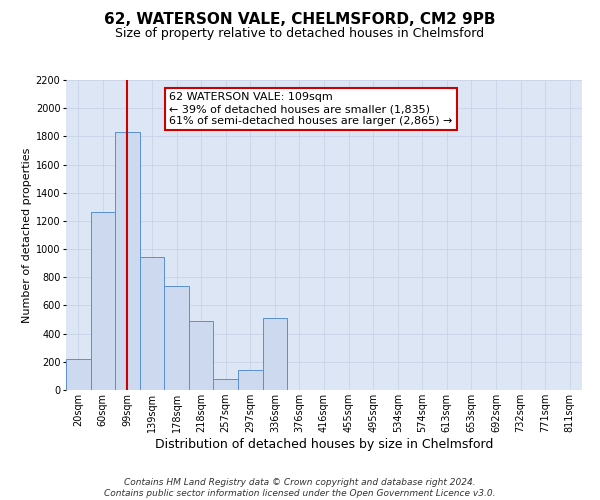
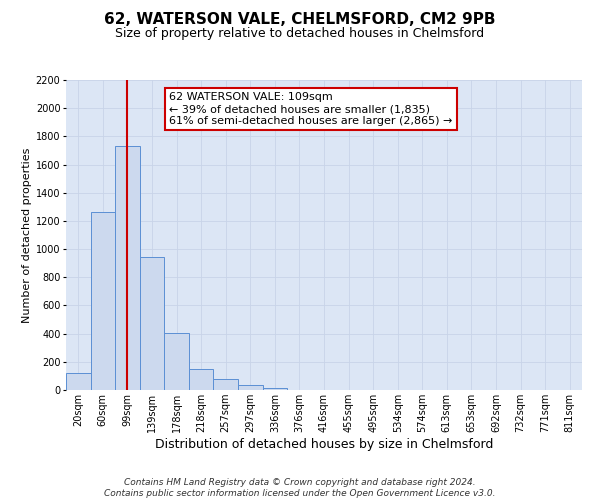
20sqm: 220 -> 120
99sqm: 1830 -> 1740
178sqm: 740 -> 400
218sqm: 490 -> 150
297sqm: 140 -> 40
336sqm: 510 -> 20
